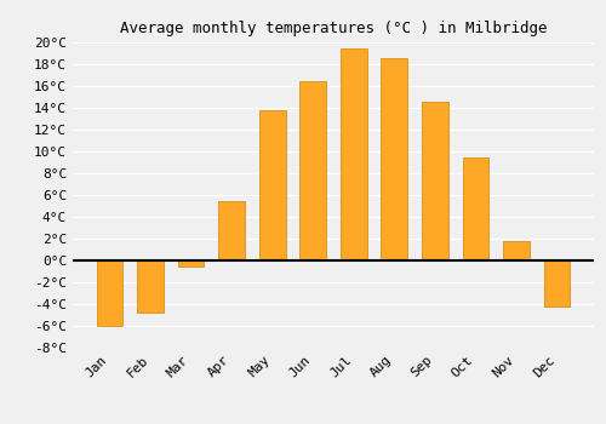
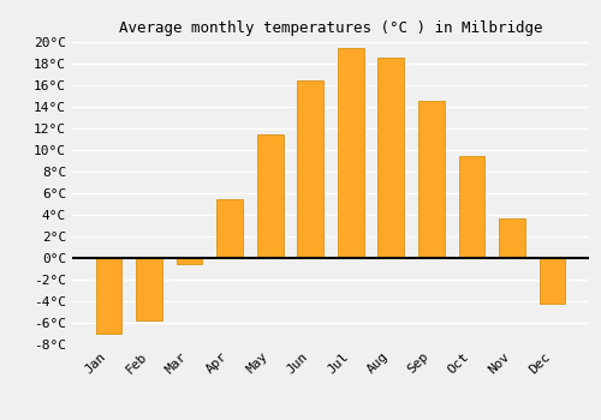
Jan: -6.0°C -> -7.0°C
Feb: -4.8°C -> -5.8°C
May: 13.8°C -> 11.5°C
Nov: 1.8°C -> 3.7°C
